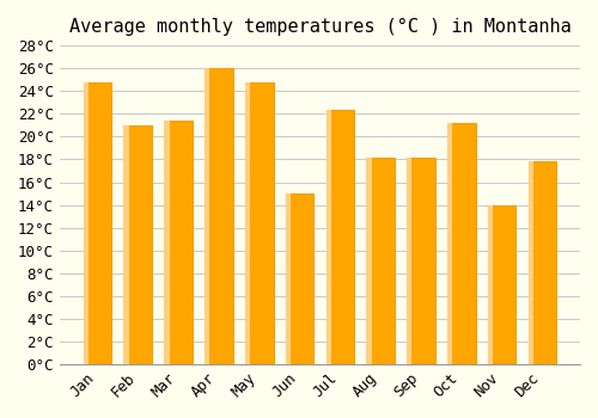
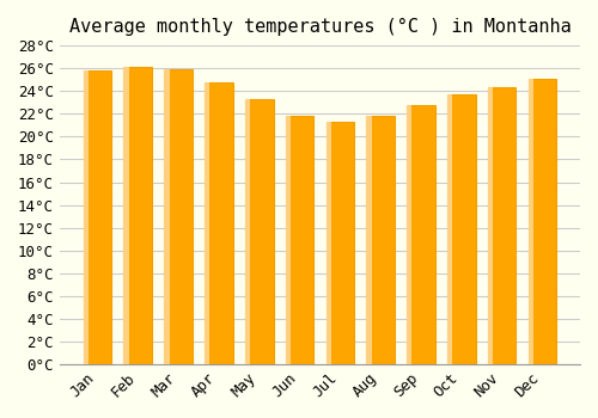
Jan: 24.8°C -> 25.8°C
Feb: 21.0°C -> 26.1°C
Mar: 21.4°C -> 25.9°C
Apr: 26.0°C -> 24.8°C
May: 24.8°C -> 23.3°C
Jun: 15.0°C -> 21.8°C
Jul: 22.4°C -> 21.3°C
Aug: 18.2°C -> 21.8°C
Sep: 18.2°C -> 22.8°C
Oct: 21.2°C -> 23.7°C
Nov: 14.0°C -> 24.3°C
Dec: 17.8°C -> 25.1°C
